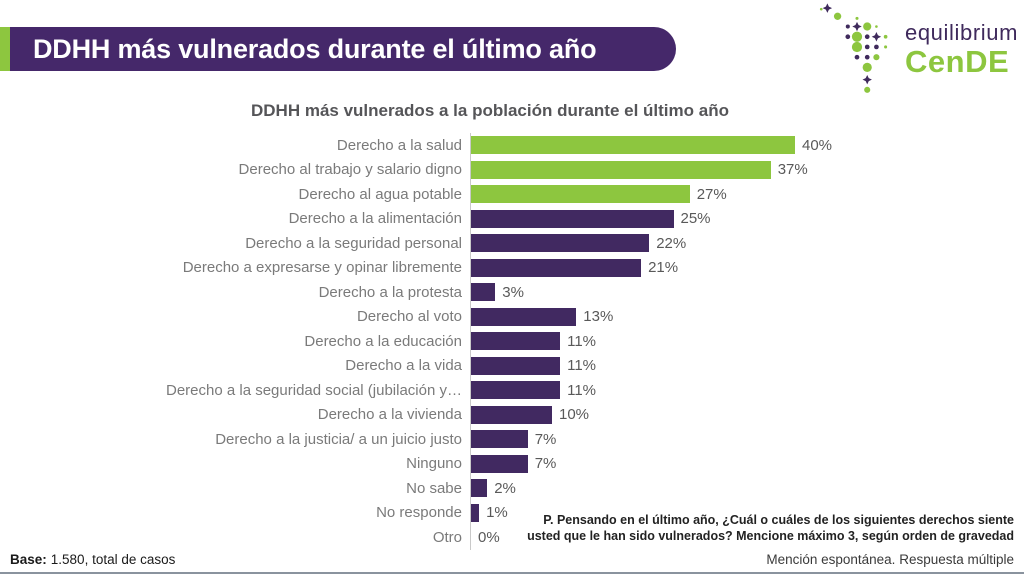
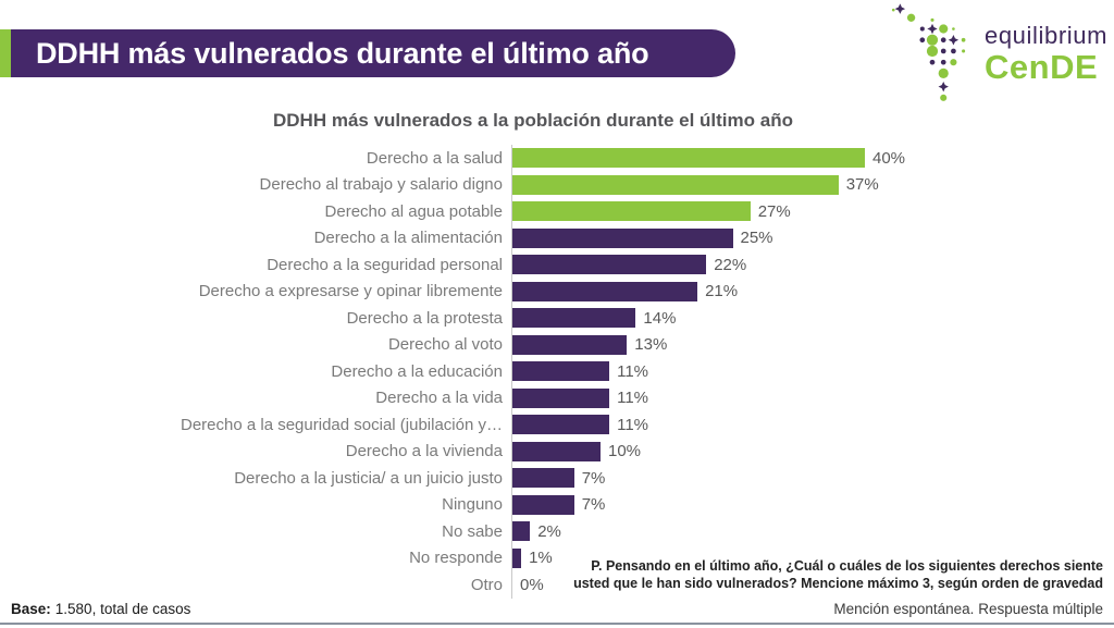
Derecho a la protesta: 3% -> 14%
